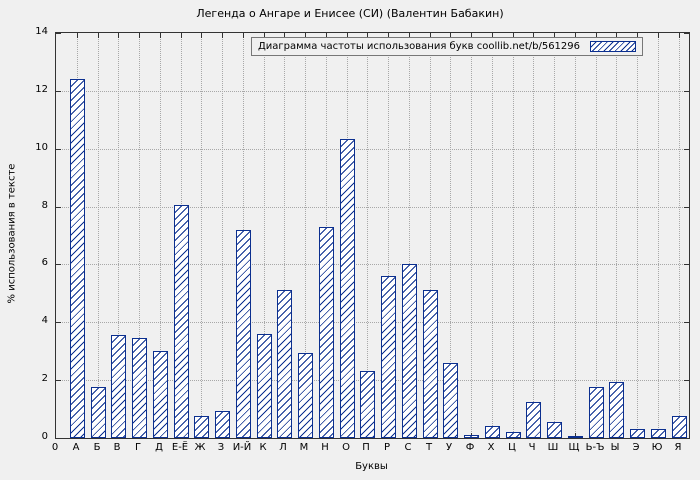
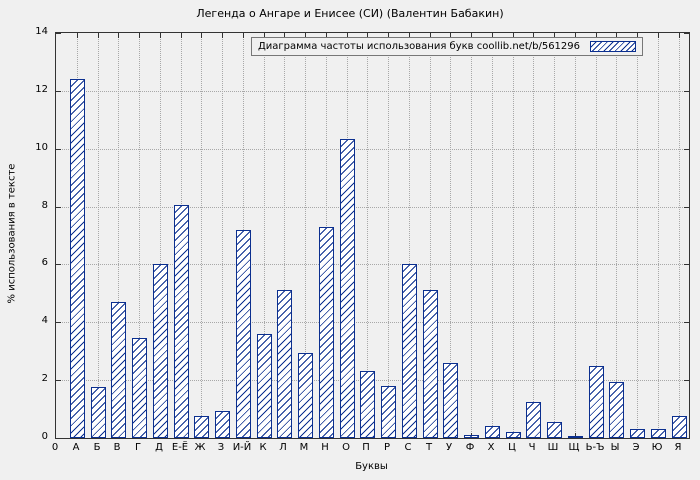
В: 3.5 -> 4.7
Д: 3.0 -> 6.0
Р: 5.6 -> 1.8
Ь-Ъ: 1.8 -> 2.5
